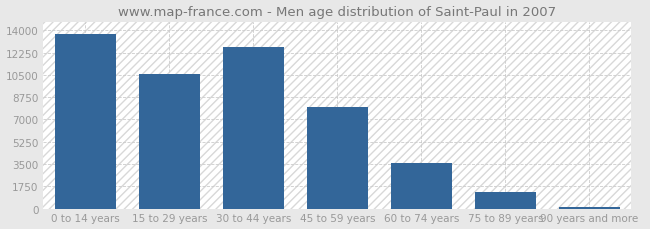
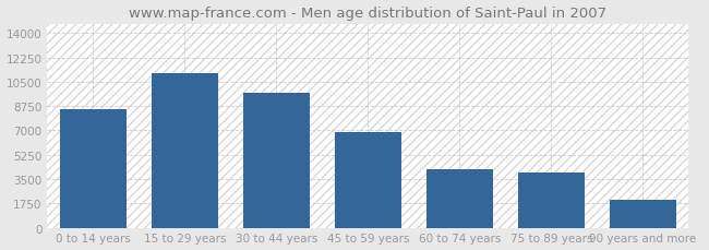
0 to 14 years: 13700 -> 8500
15 to 29 years: 10600 -> 11100
30 to 44 years: 12700 -> 9700
45 to 59 years: 8000 -> 6900
60 to 74 years: 3600 -> 4200
75 to 89 years: 1300 -> 4000
90 years and more: 200 -> 2000
